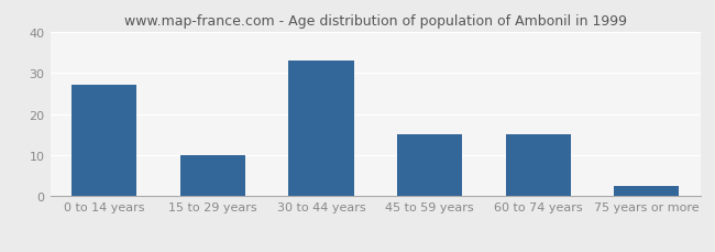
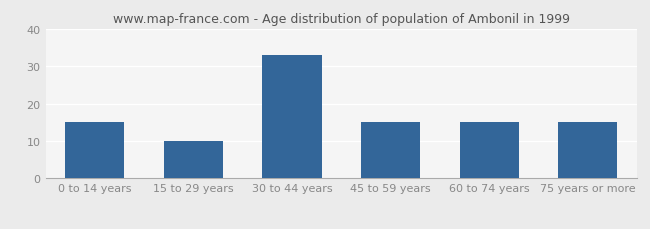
0 to 14 years: 27.0 -> 15.0
75 years or more: 2.5 -> 15.0
